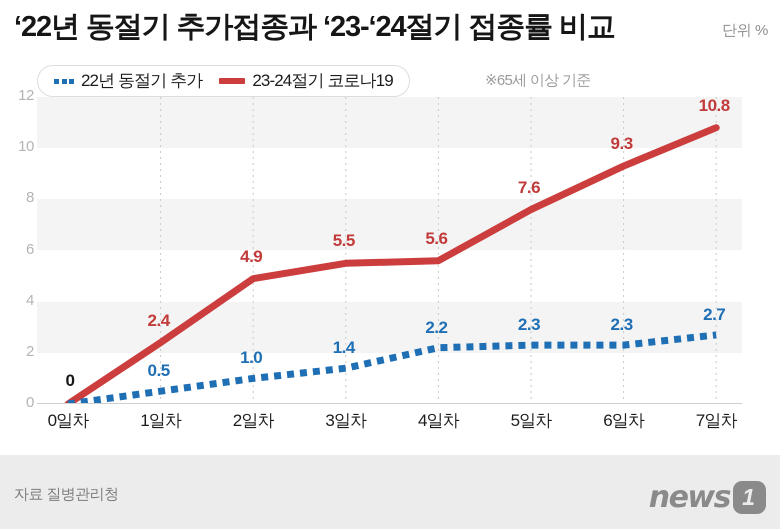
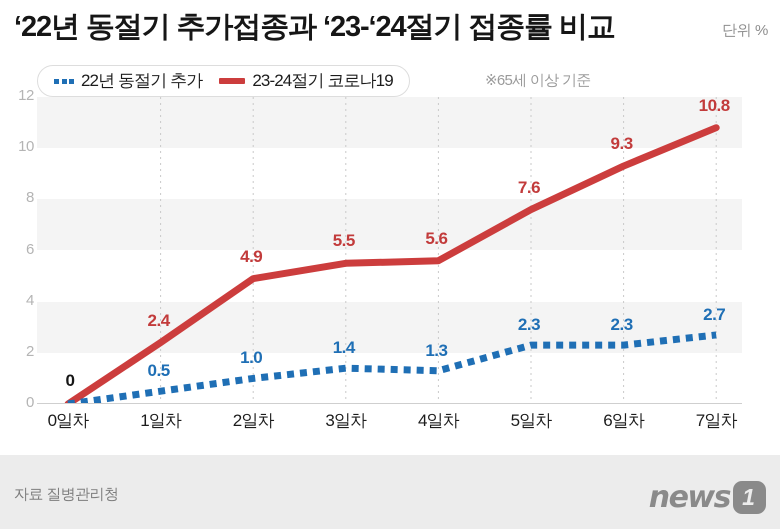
22년 동절기 추가/4일차: 2.2 -> 1.3
